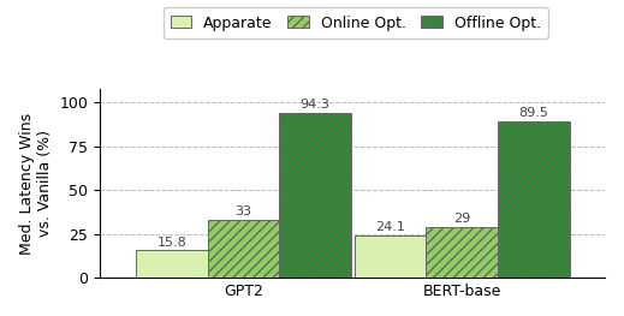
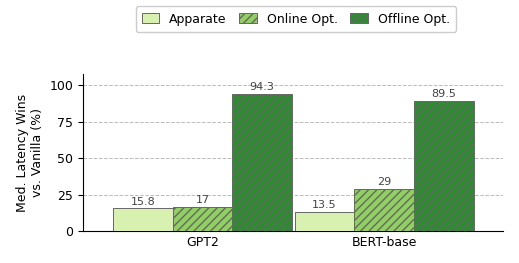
Online Opt./GPT2: 33 -> 17
Apparate/BERT-base: 24.1 -> 13.5
